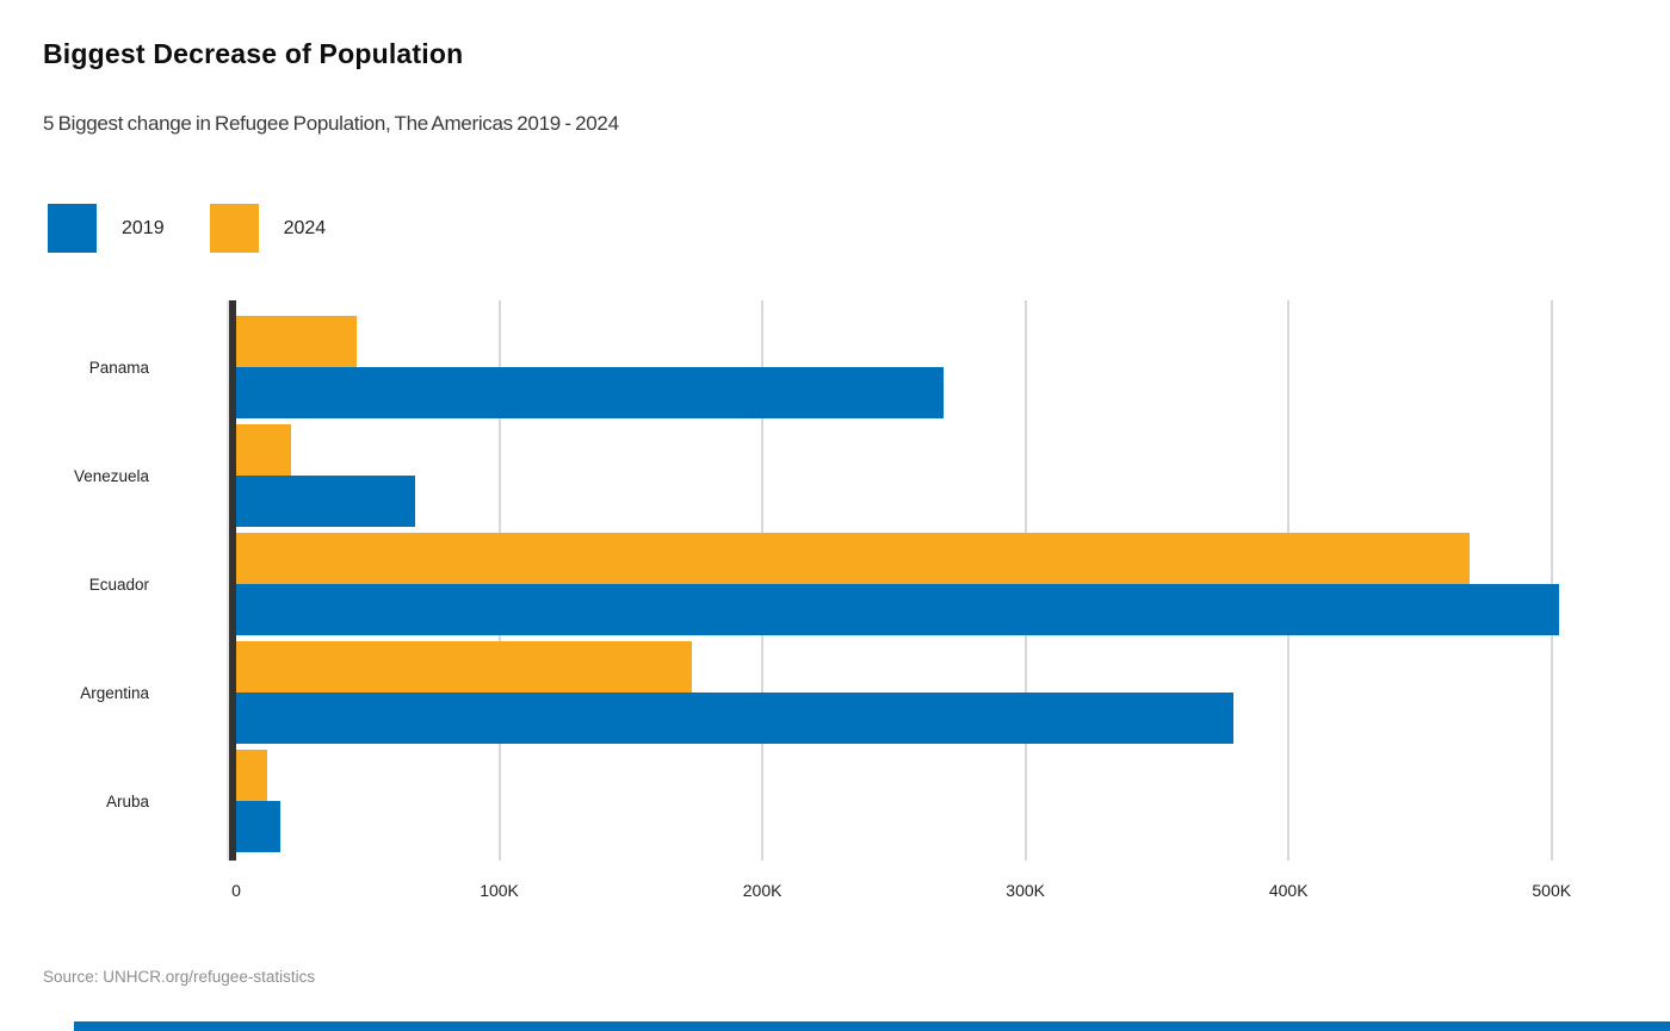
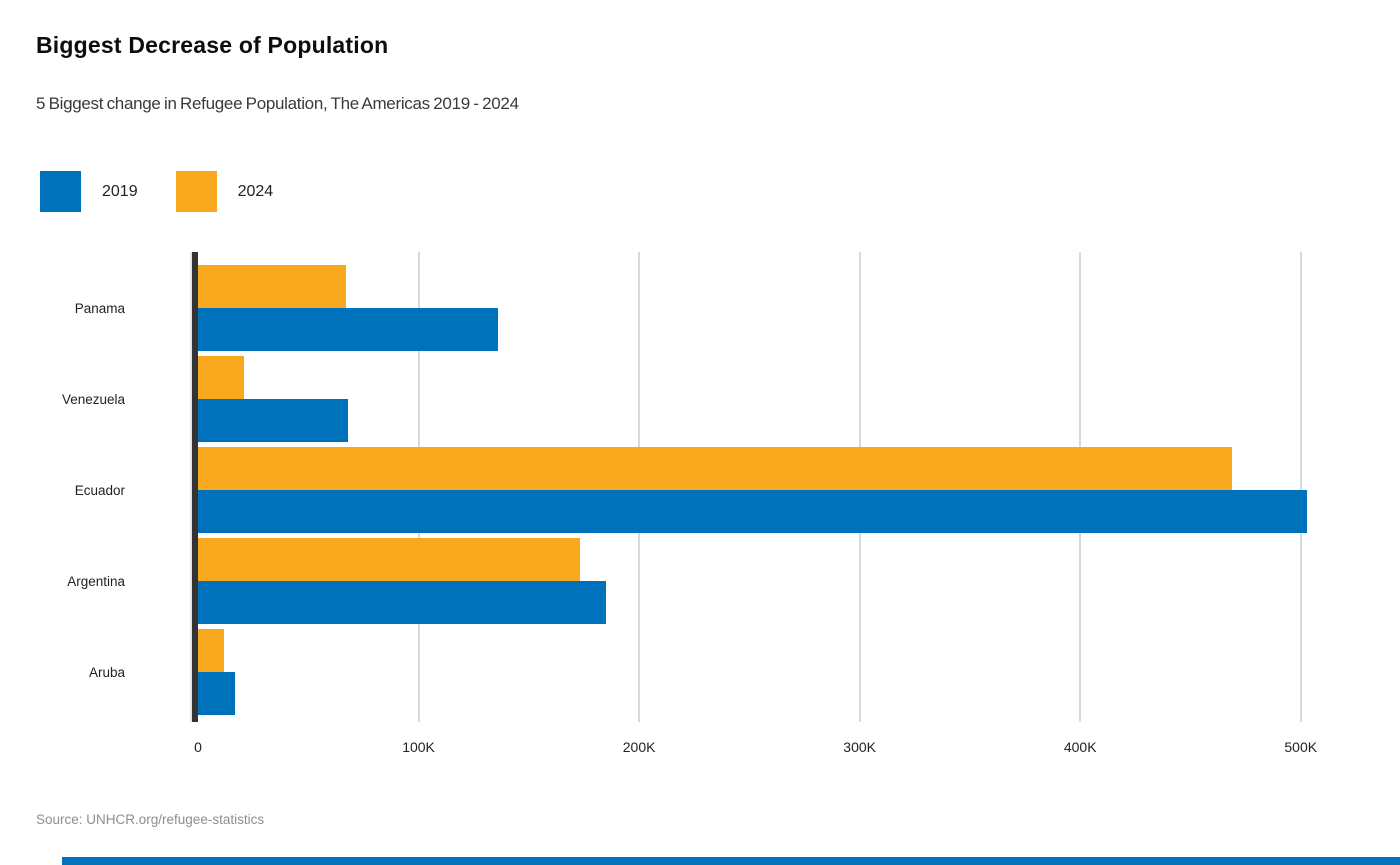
2019/Panama: 269K -> 136K
2024/Panama: 46K -> 67K
2019/Argentina: 379K -> 185K
